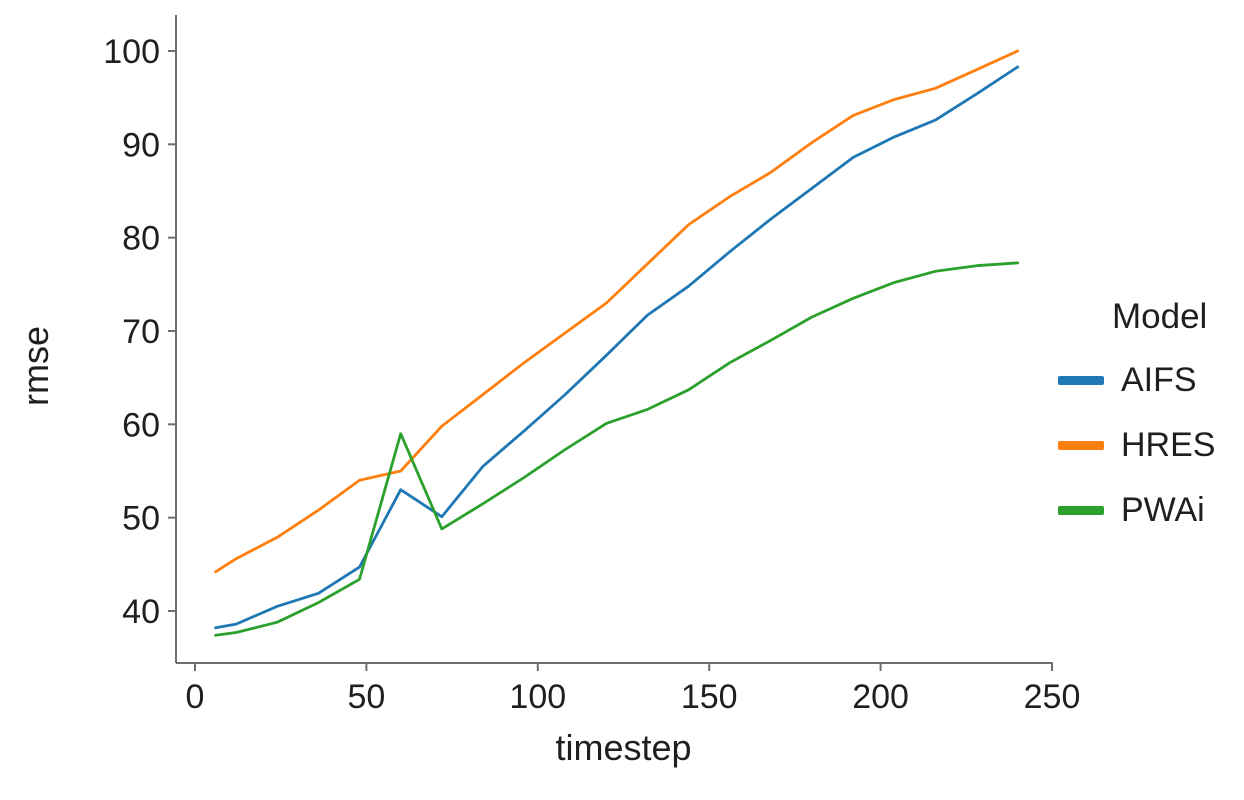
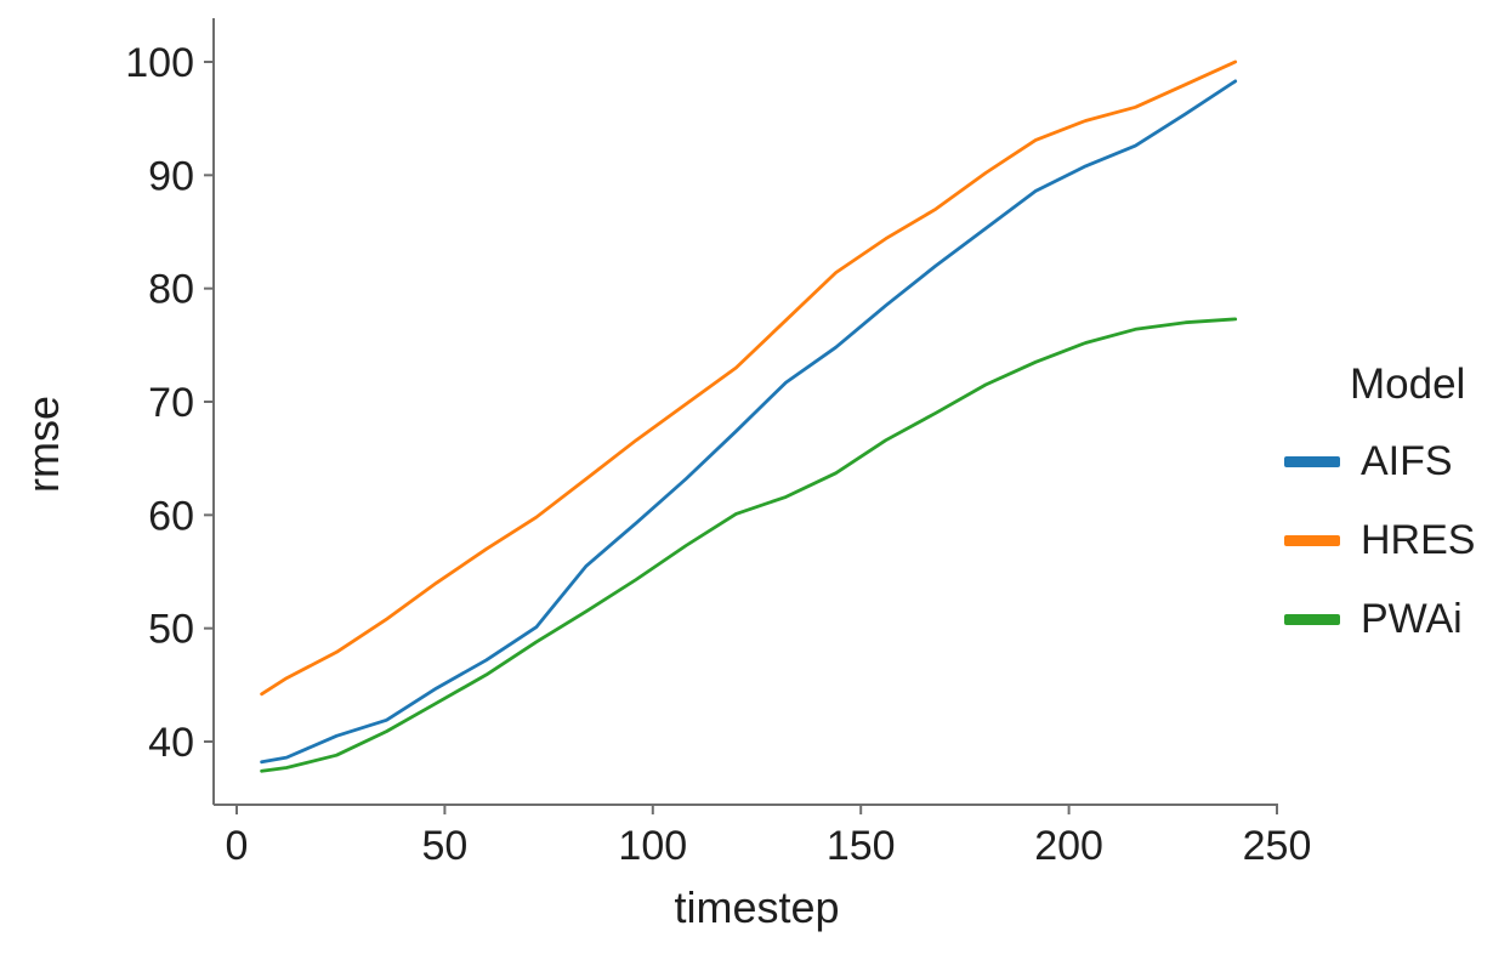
AIFS/60: 53 -> 47
HRES/60: 55 -> 57
PWAi/60: 59 -> 46
